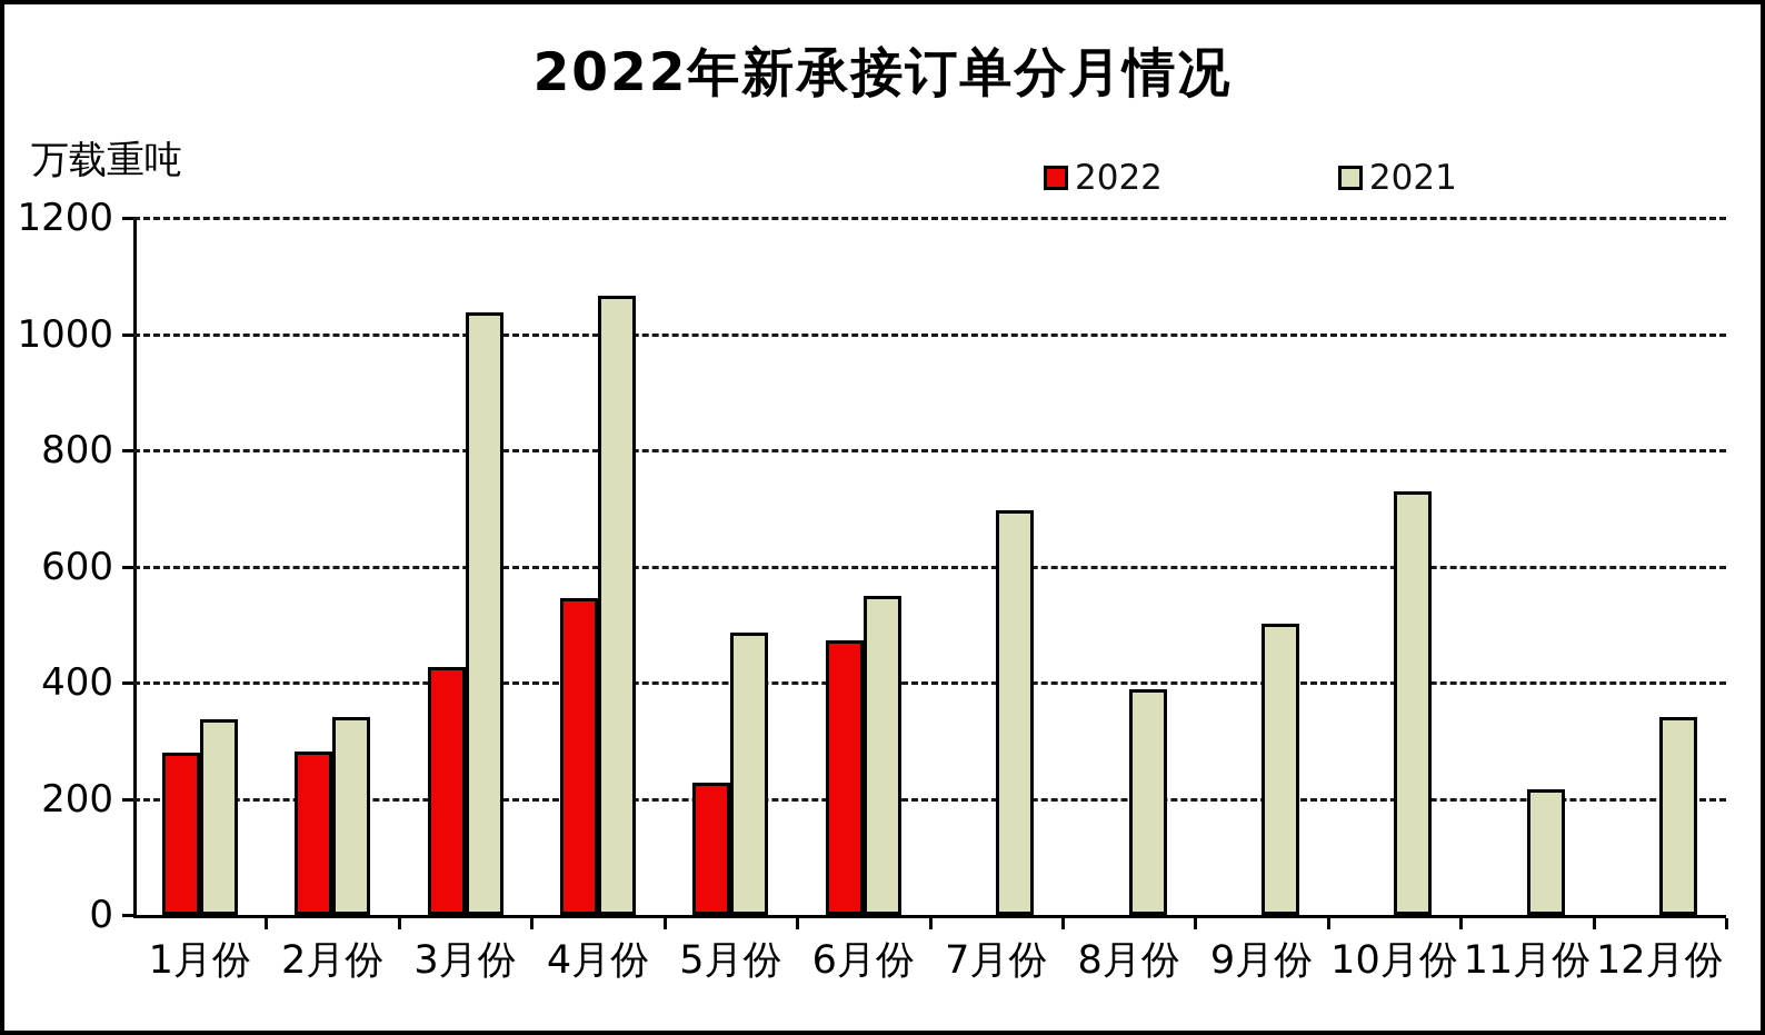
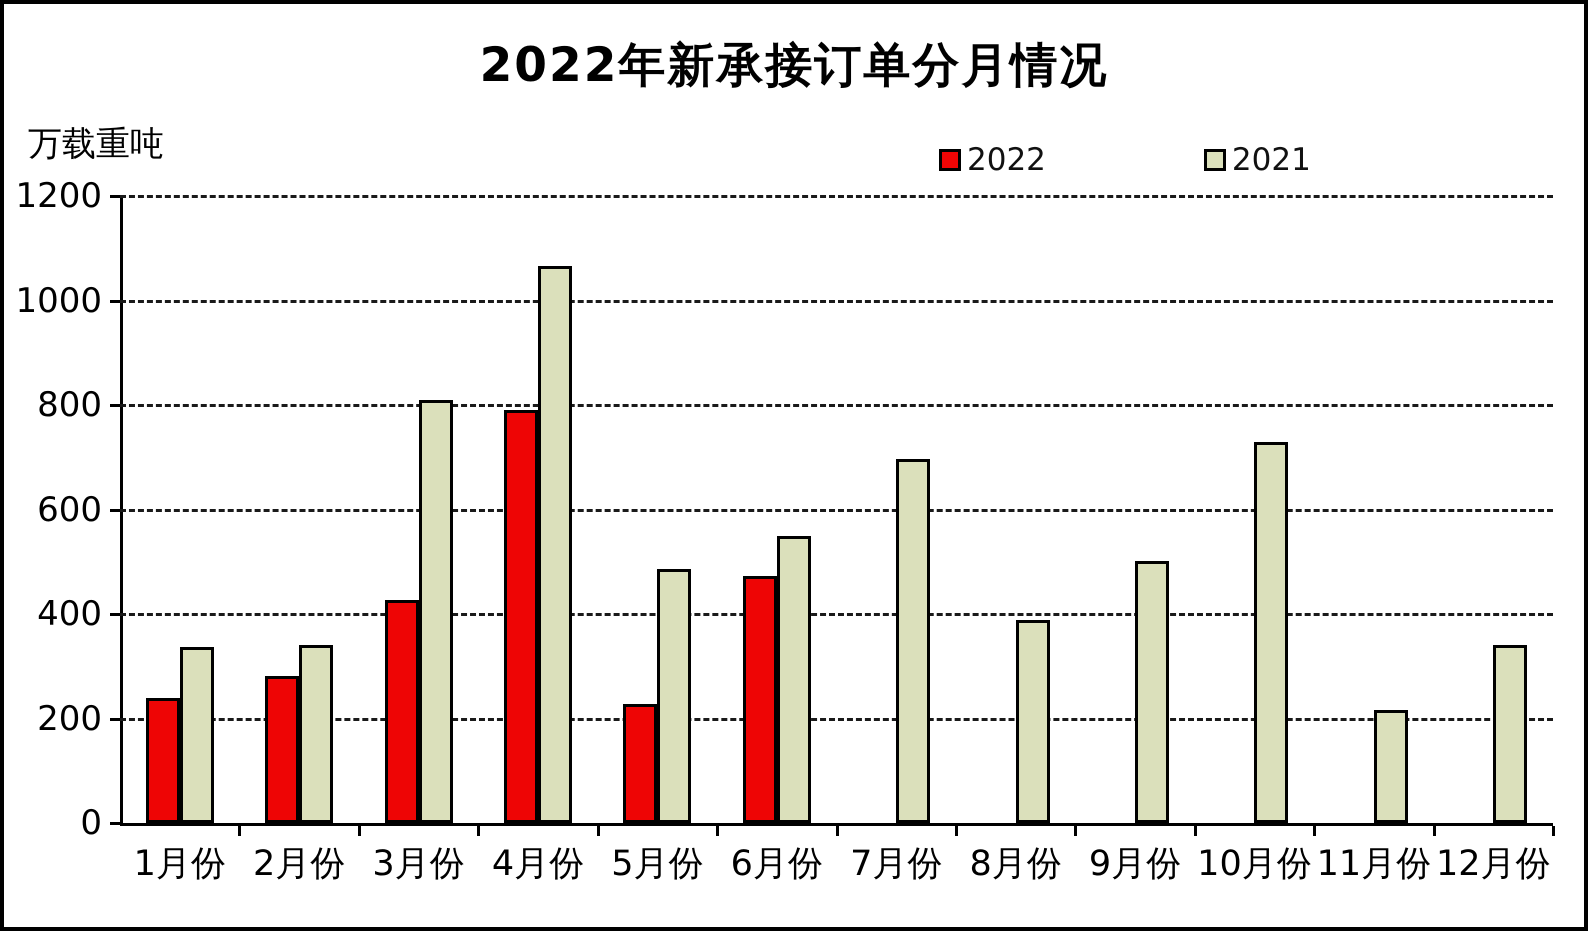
2022/1月份: 280 -> 240
2021/3月份: 1040 -> 810
2022/4月份: 540 -> 790
